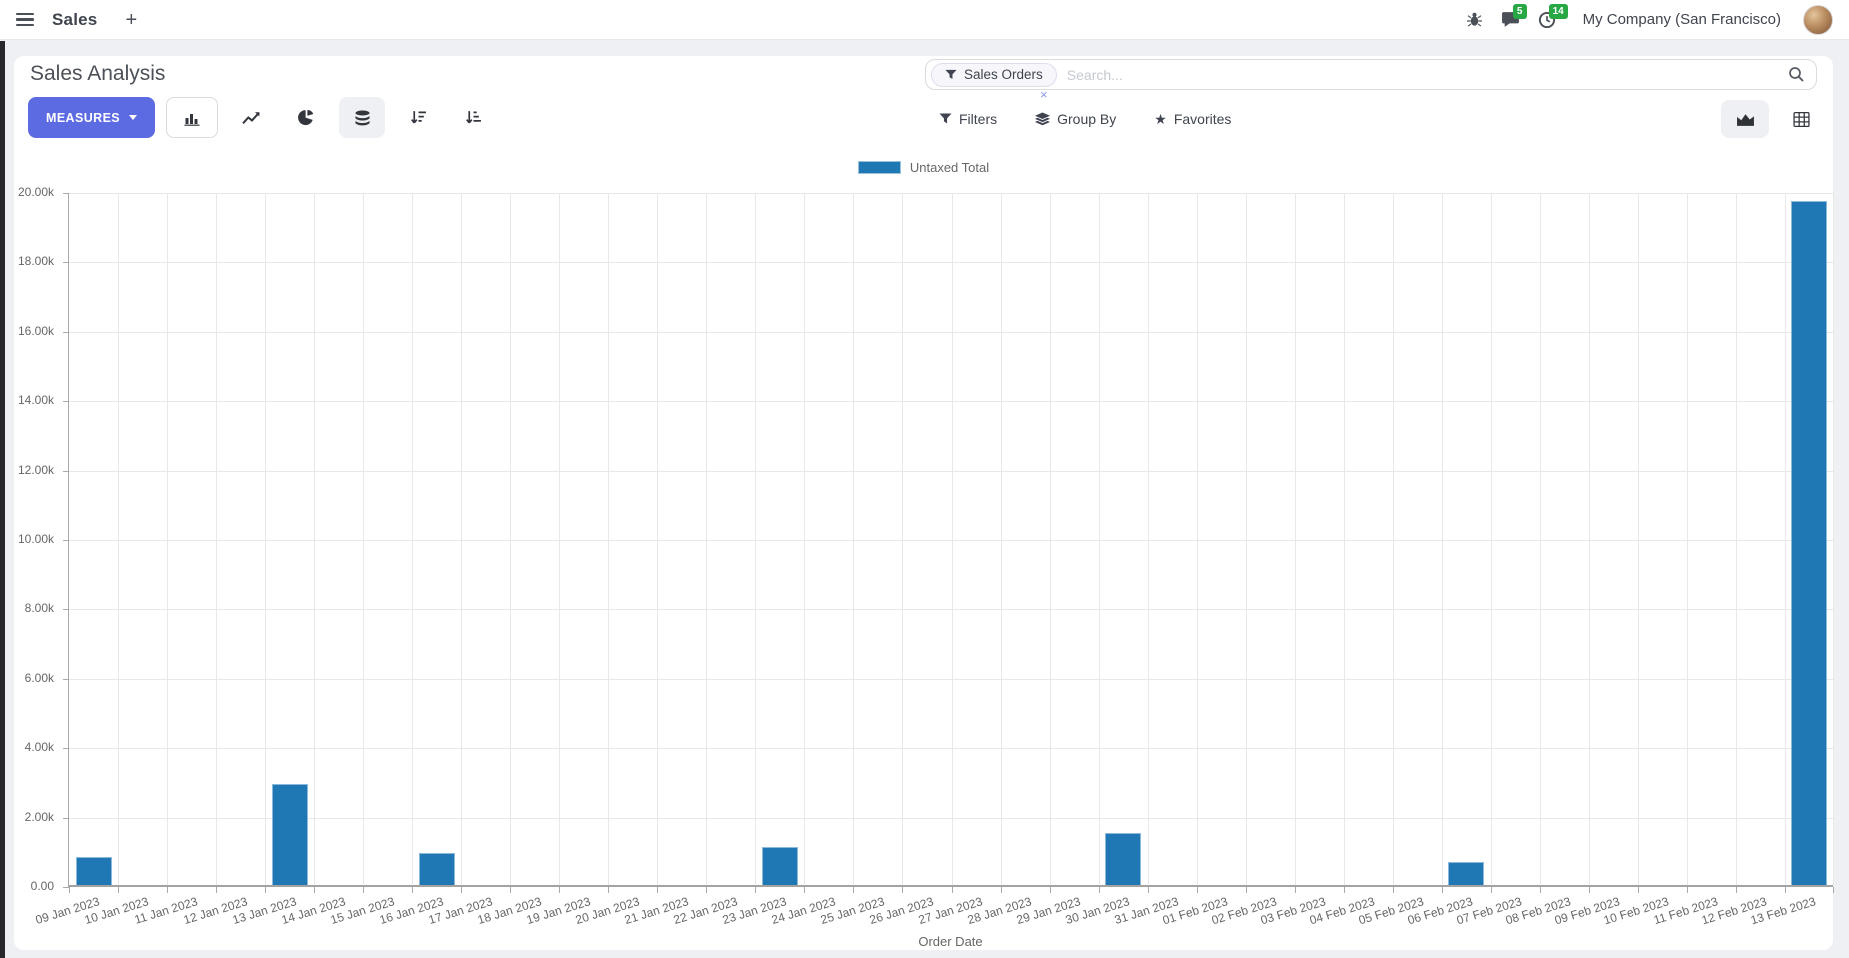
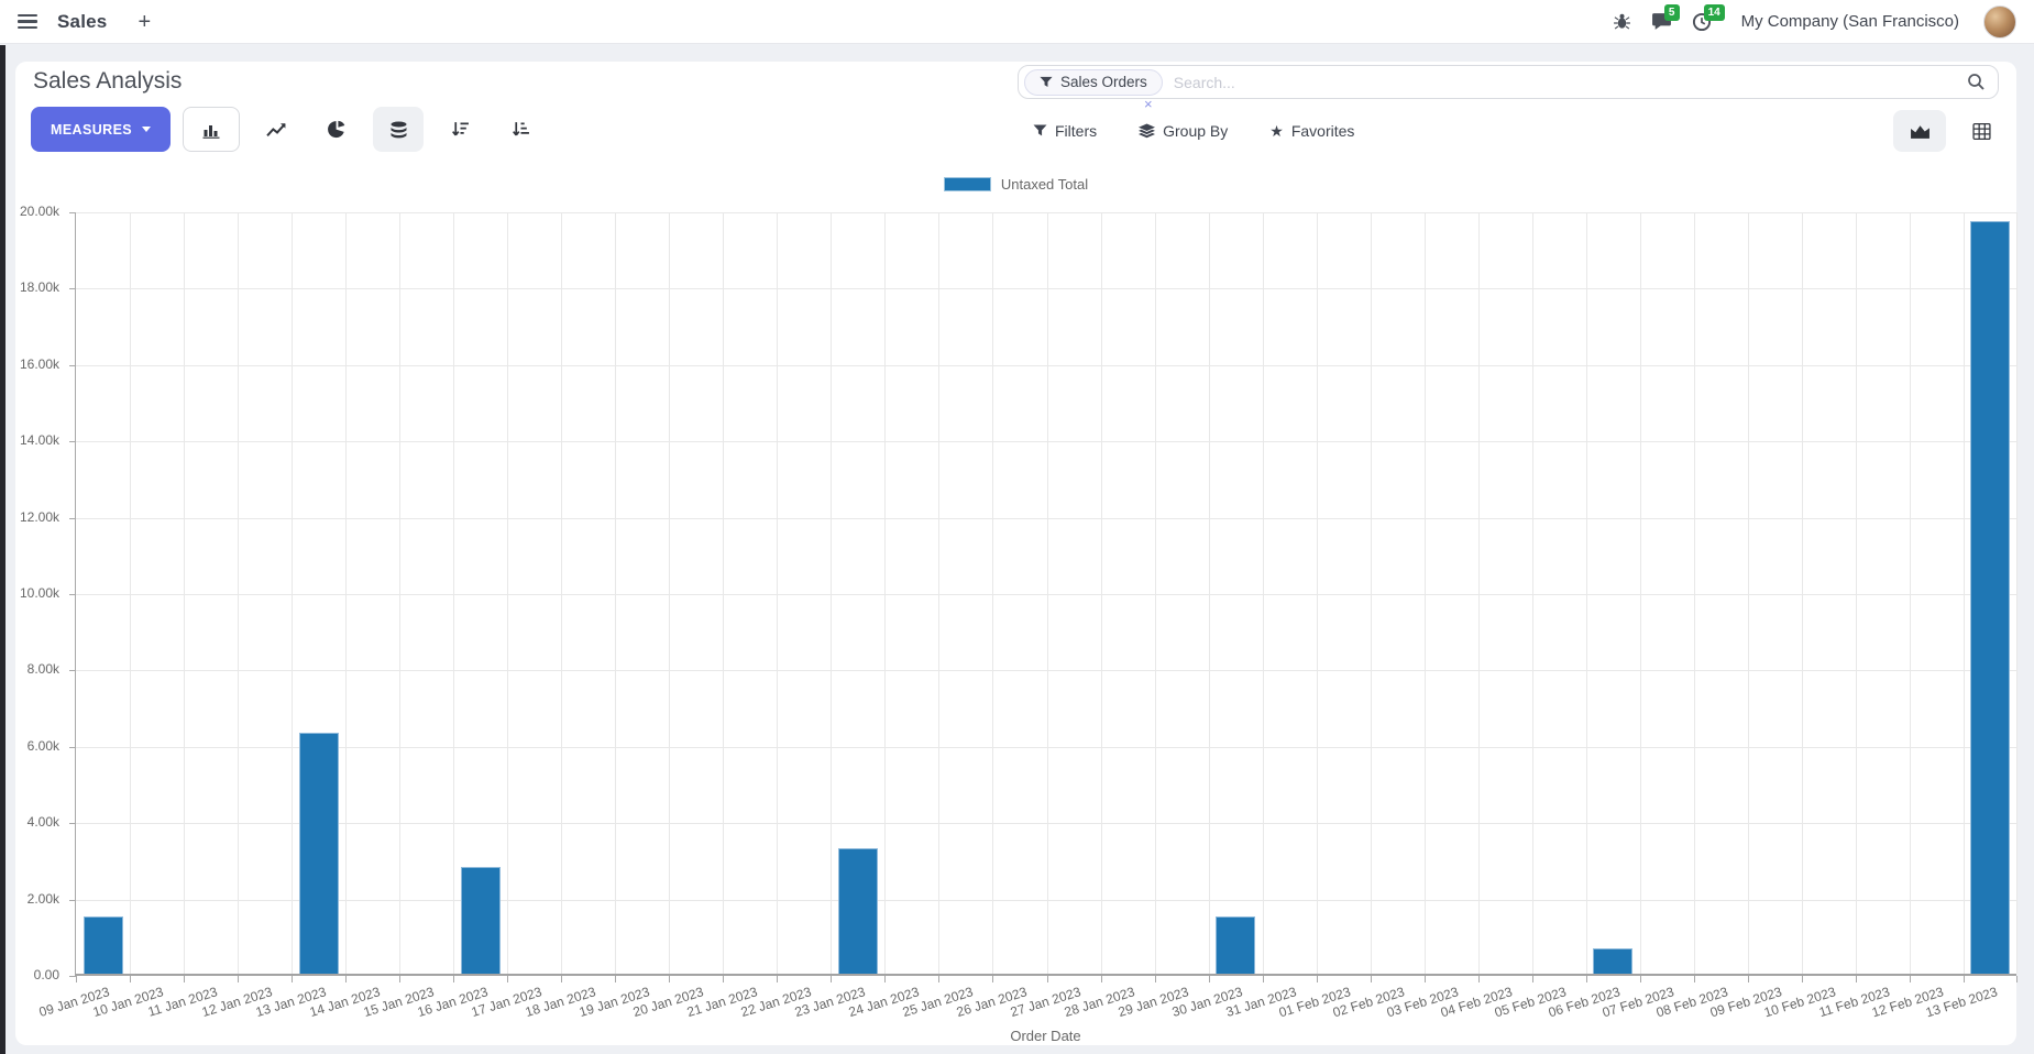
09 Jan 2023: 0.8k -> 1.5k
13 Jan 2023: 2.9k -> 6.3k
16 Jan 2023: 0.9k -> 2.8k
23 Jan 2023: 1.1k -> 3.3k
